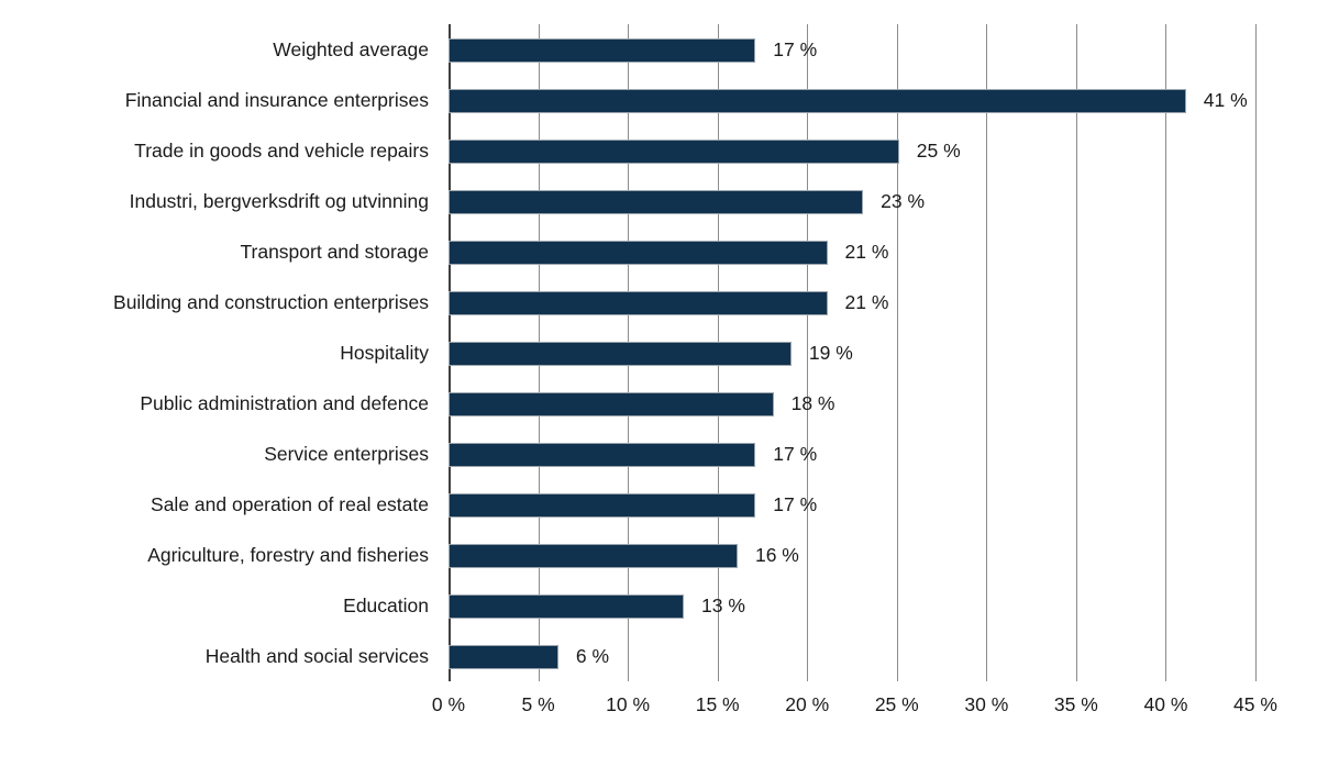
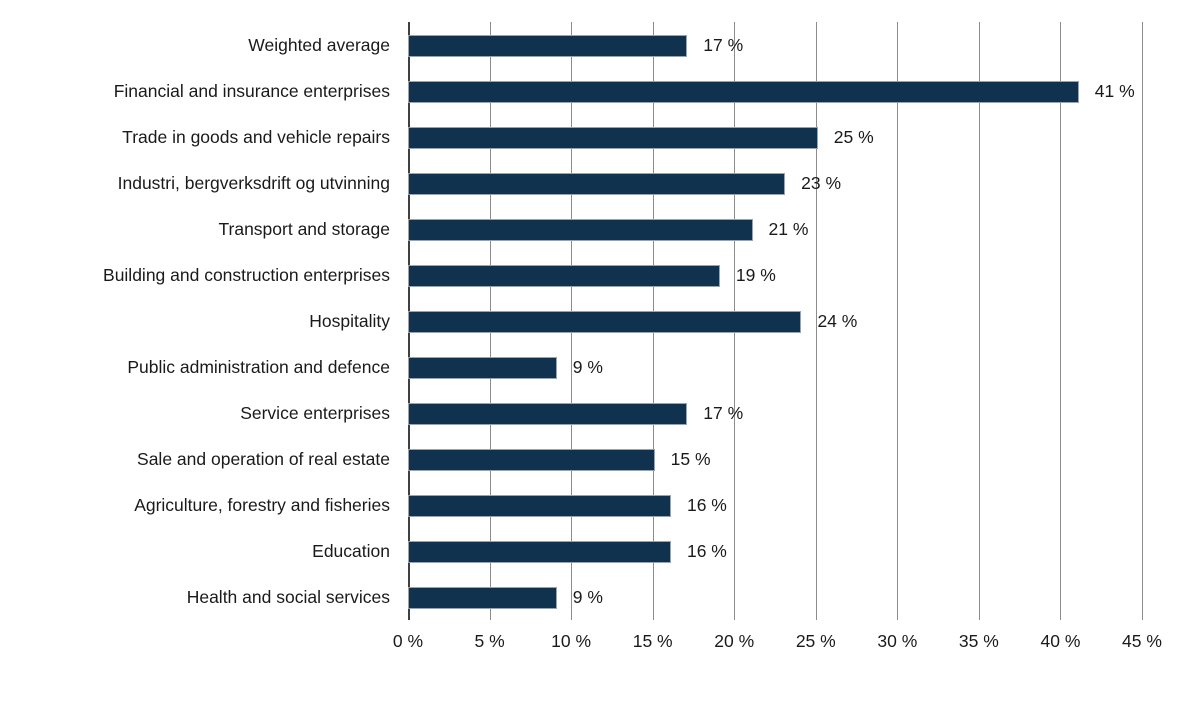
Building and construction enterprises: 21 -> 19
Hospitality: 19 -> 24
Public administration and defence: 18 -> 9
Sale and operation of real estate: 17 -> 15
Education: 13 -> 16
Health and social services: 6 -> 9
